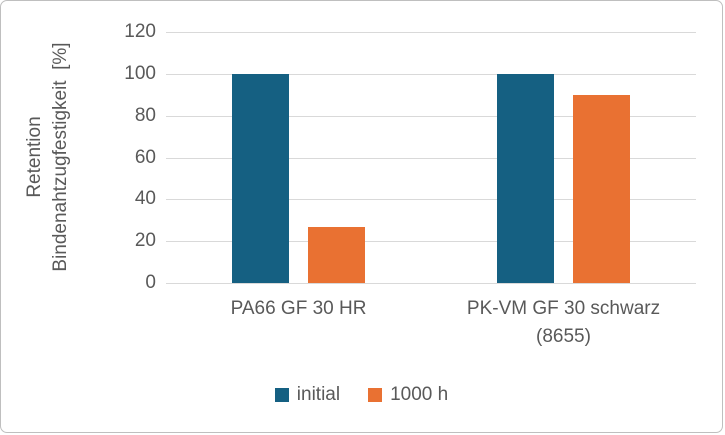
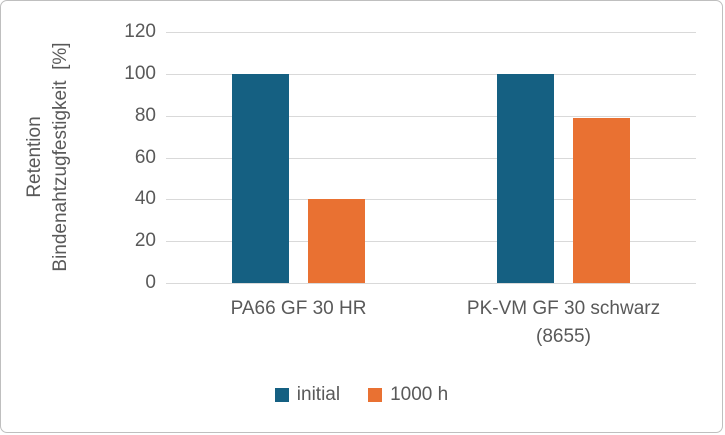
1000 h/PA66 GF 30 HR: 27 -> 40
1000 h/PK-VM GF 30 schwarz (8655): 90 -> 79
